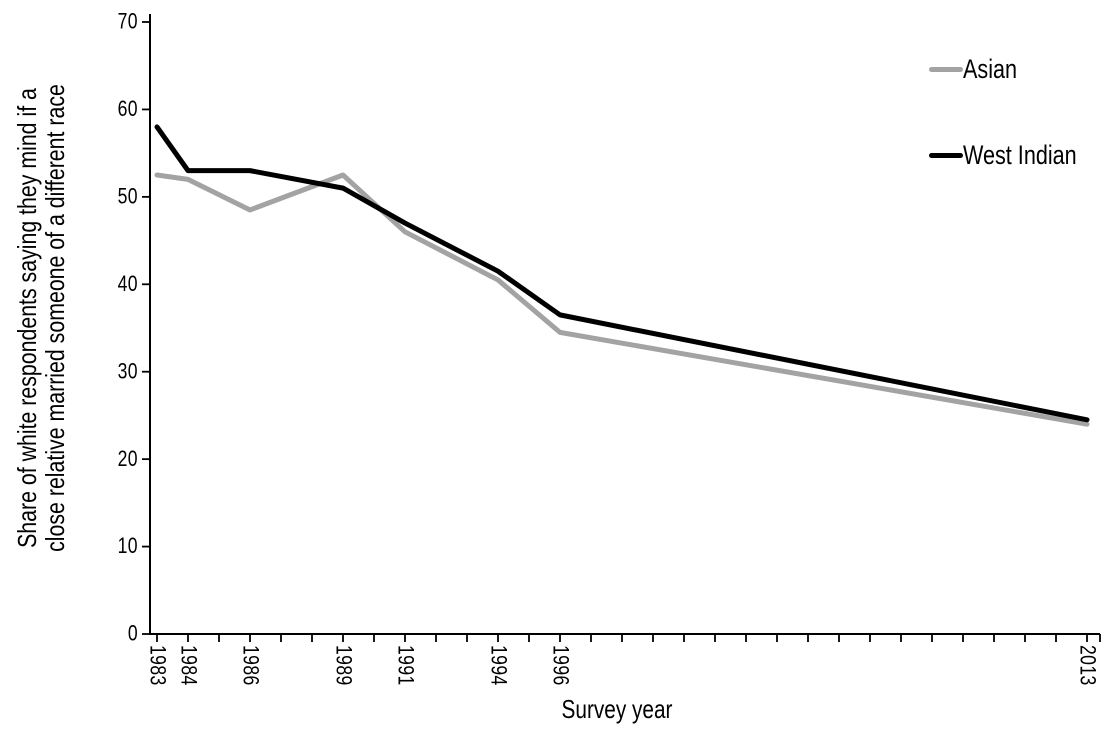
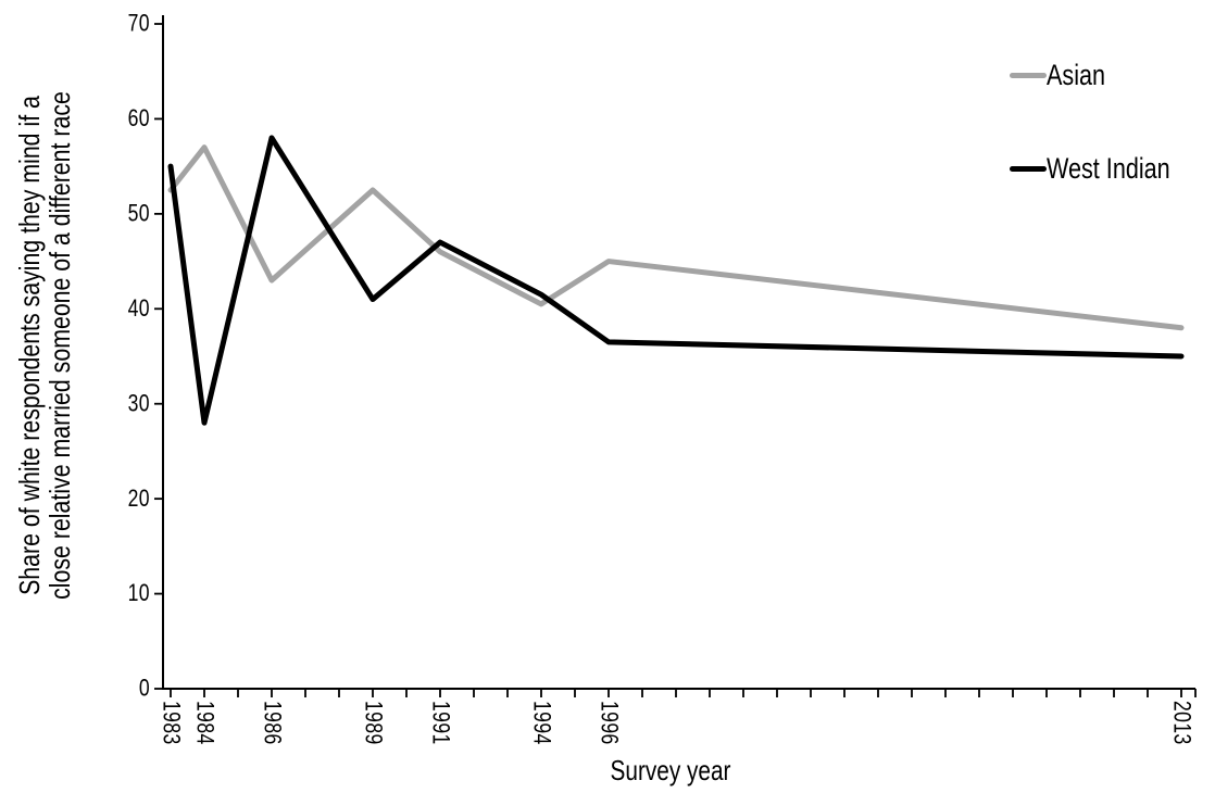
West Indian/1983: 58 -> 55
Asian/1984: 52 -> 57
West Indian/1984: 53 -> 28
Asian/1986: 48 -> 43
West Indian/1986: 53 -> 58
West Indian/1989: 51 -> 41
Asian/1996: 34 -> 45
Asian/2013: 24 -> 38
West Indian/2013: 24 -> 35
